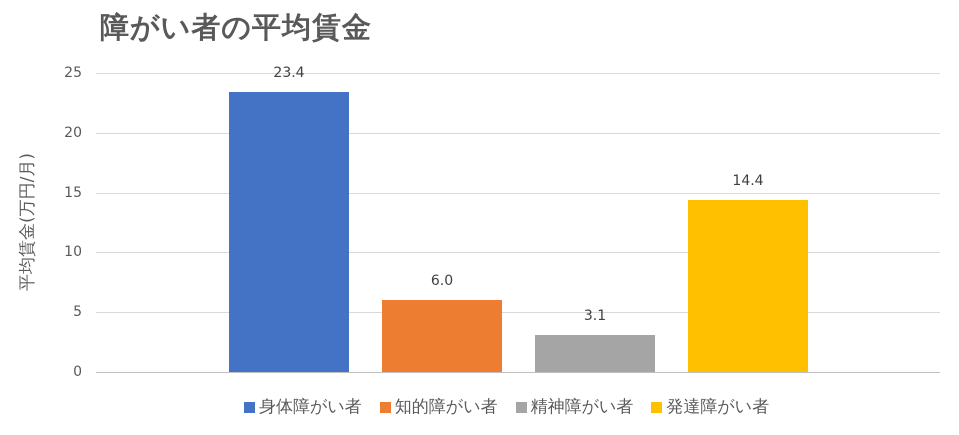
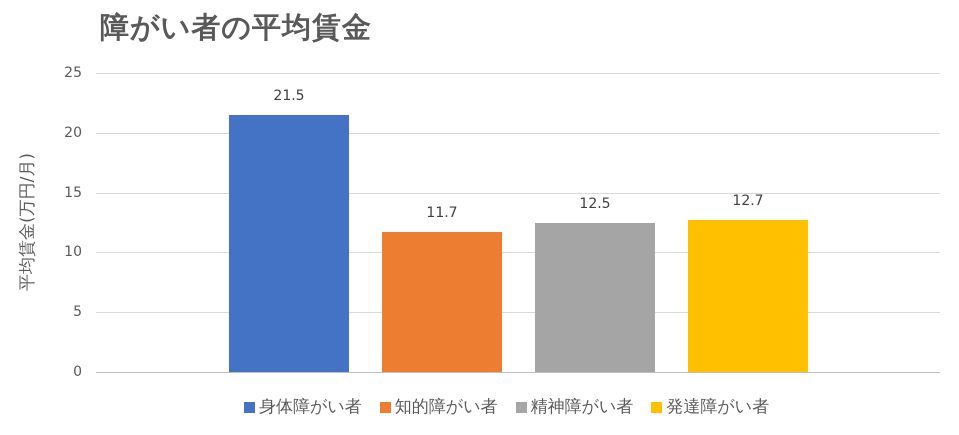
身体障がい者: 23.4 -> 21.5
知的障がい者: 6.0 -> 11.7
精神障がい者: 3.1 -> 12.5
発達障がい者: 14.4 -> 12.7
